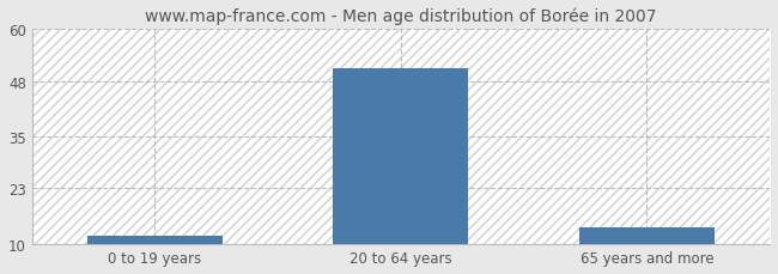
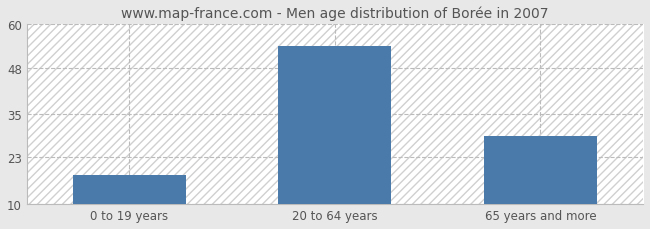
0 to 19 years: 12 -> 18
20 to 64 years: 51 -> 54
65 years and more: 14 -> 29
